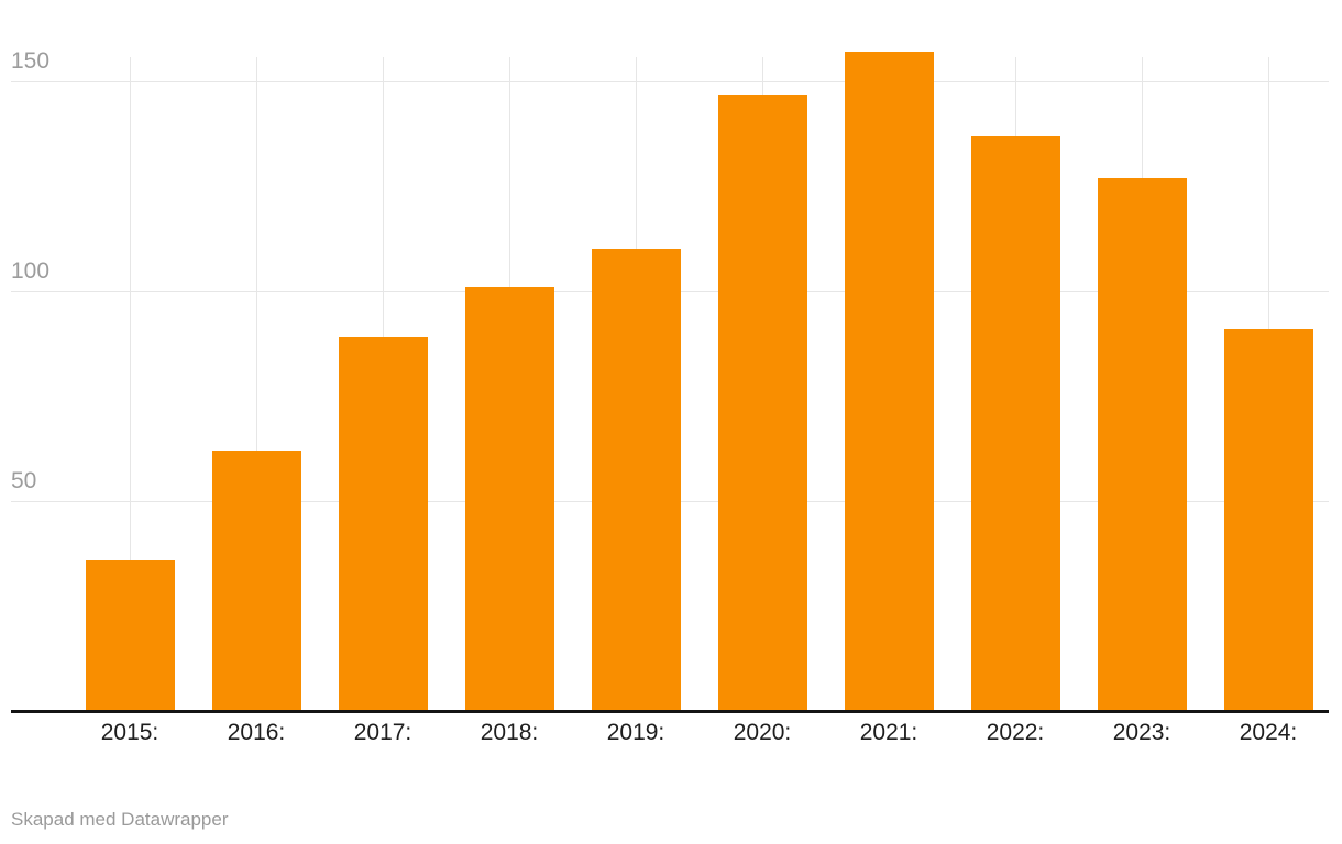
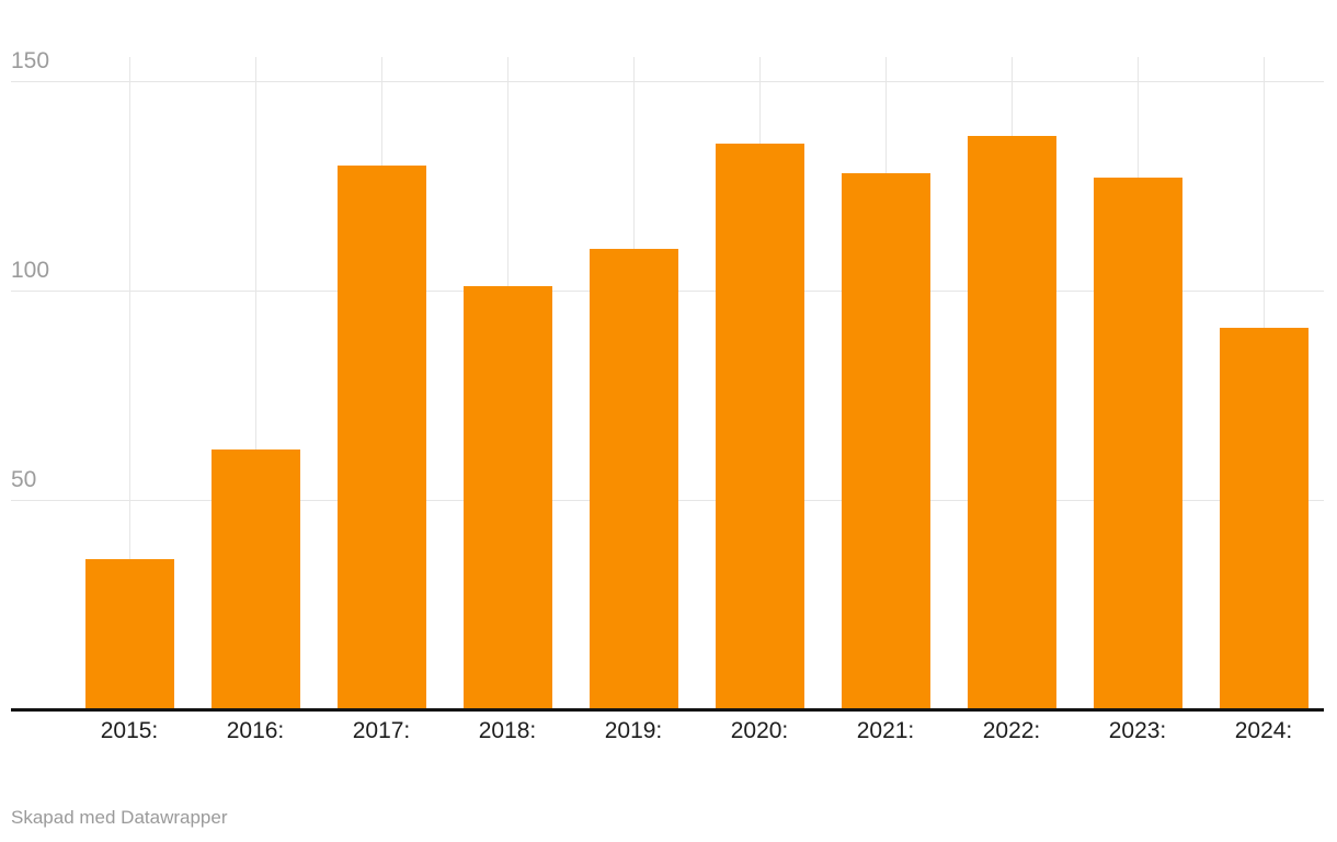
2017:: 89 -> 130
2020:: 147 -> 135
2021:: 157 -> 128
